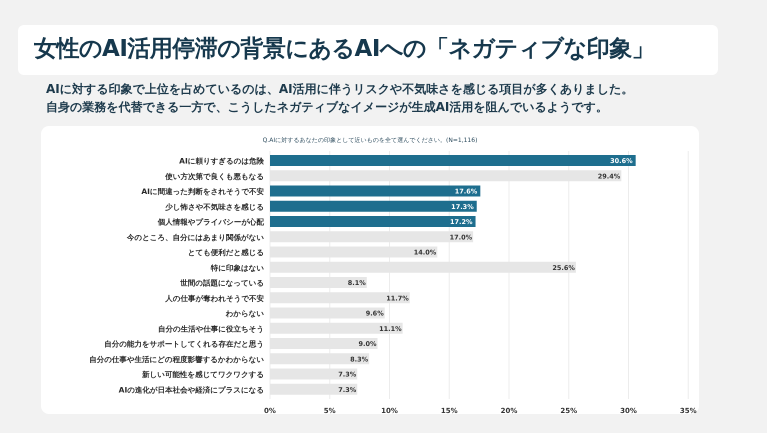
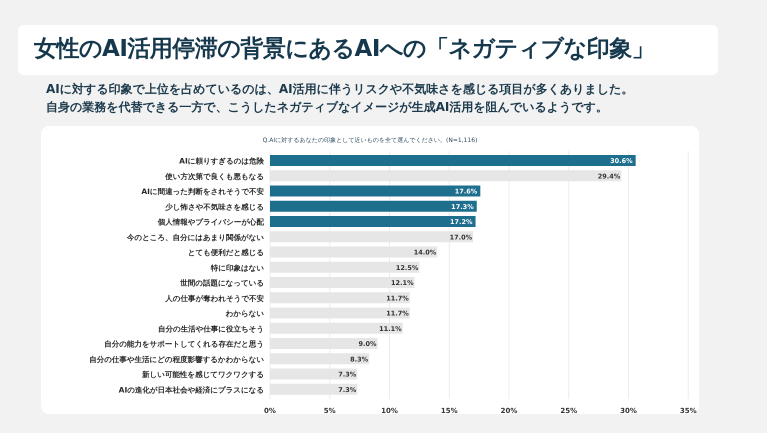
特に印象はない: 25.6% -> 12.5%
世間の話題になっている: 8.1% -> 12.1%
わからない: 9.6% -> 11.7%
